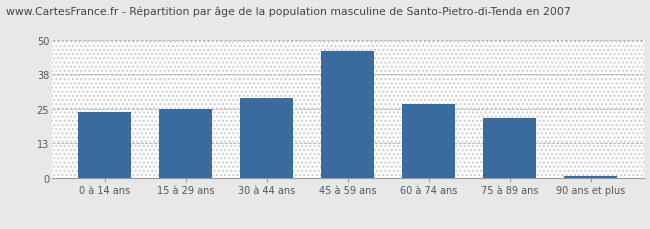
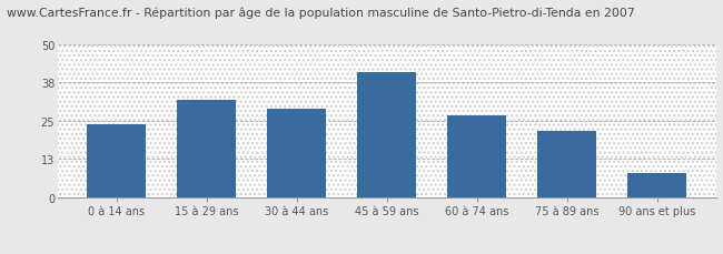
15 à 29 ans: 25 -> 32
45 à 59 ans: 46 -> 41
90 ans et plus: 1 -> 8
